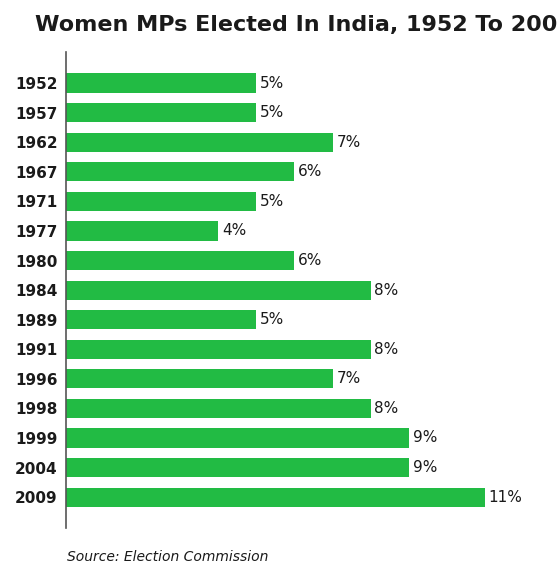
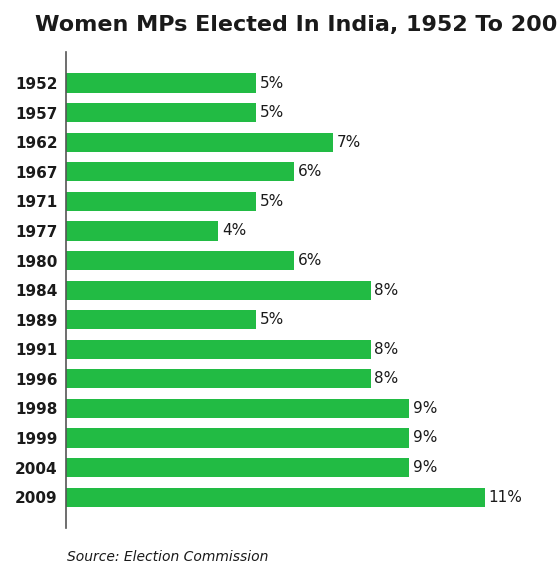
1996: 7% -> 8%
1998: 8% -> 9%
